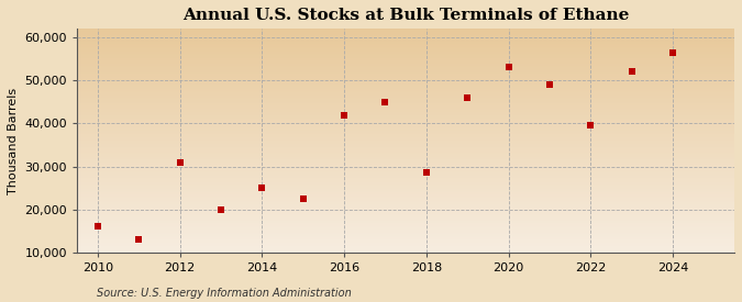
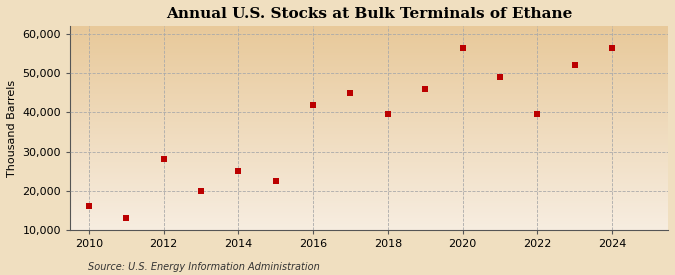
2012: 31,000 -> 28,000
2018: 28,500 -> 39,500
2020: 53,000 -> 56,500
